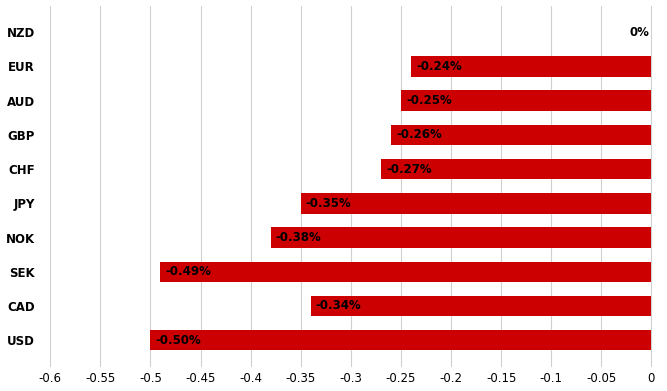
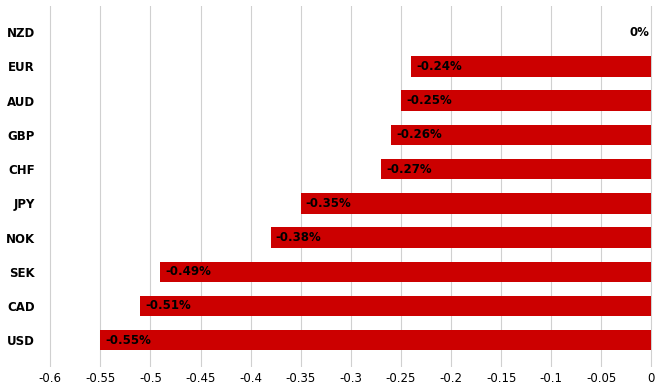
CAD: -0.34% -> -0.51%
USD: -0.50% -> -0.55%
